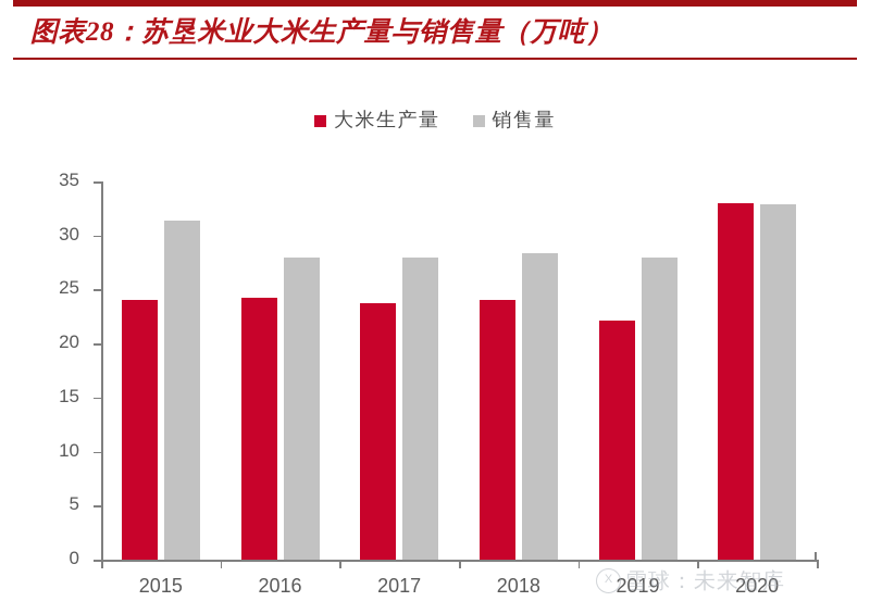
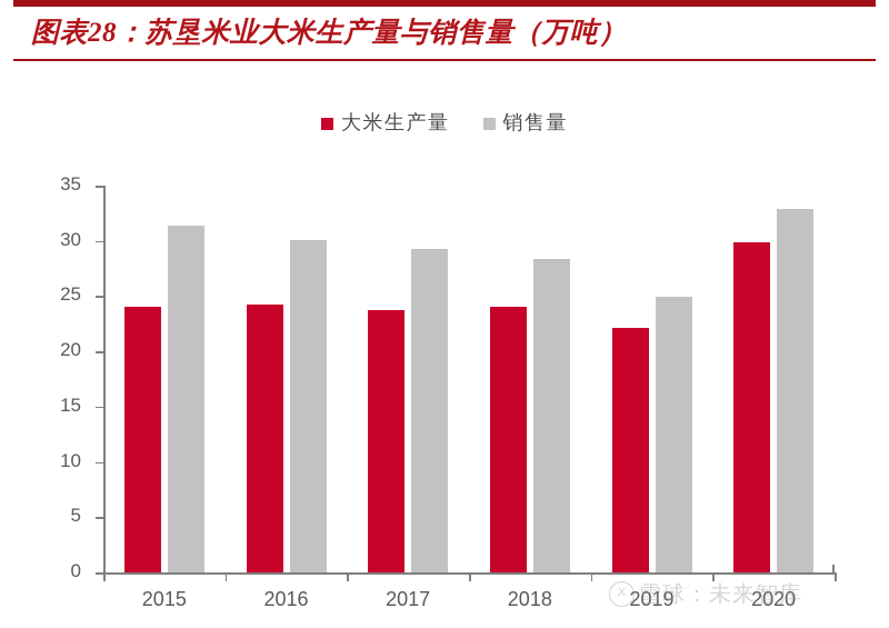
销售量/2016: 28 -> 30
销售量/2017: 28 -> 29
销售量/2019: 28 -> 25
大米生产量/2020: 33 -> 30
